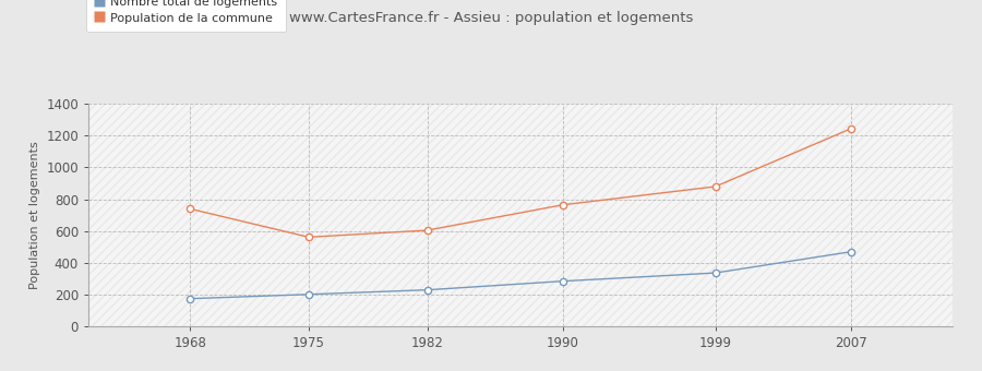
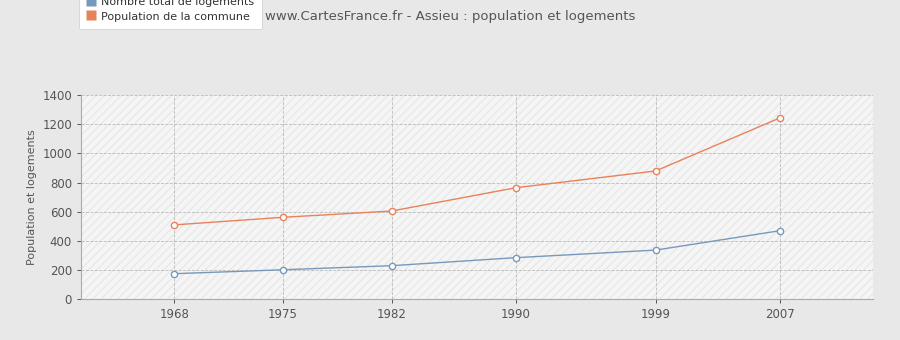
Population de la commune/1968: 740 -> 510
